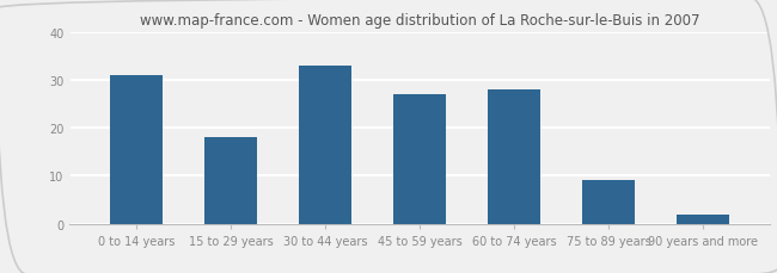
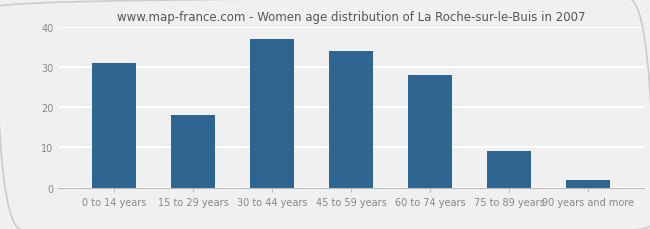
30 to 44 years: 33 -> 37
45 to 59 years: 27 -> 34
